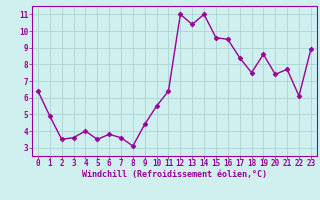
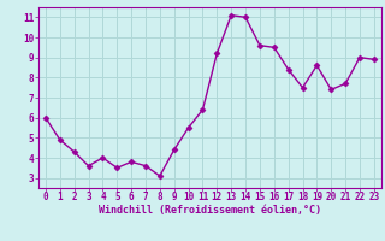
0: 6.4 -> 6.0
2: 3.5 -> 4.3
12: 11.0 -> 9.2
13: 10.4 -> 11.1
22: 6.1 -> 9.0
